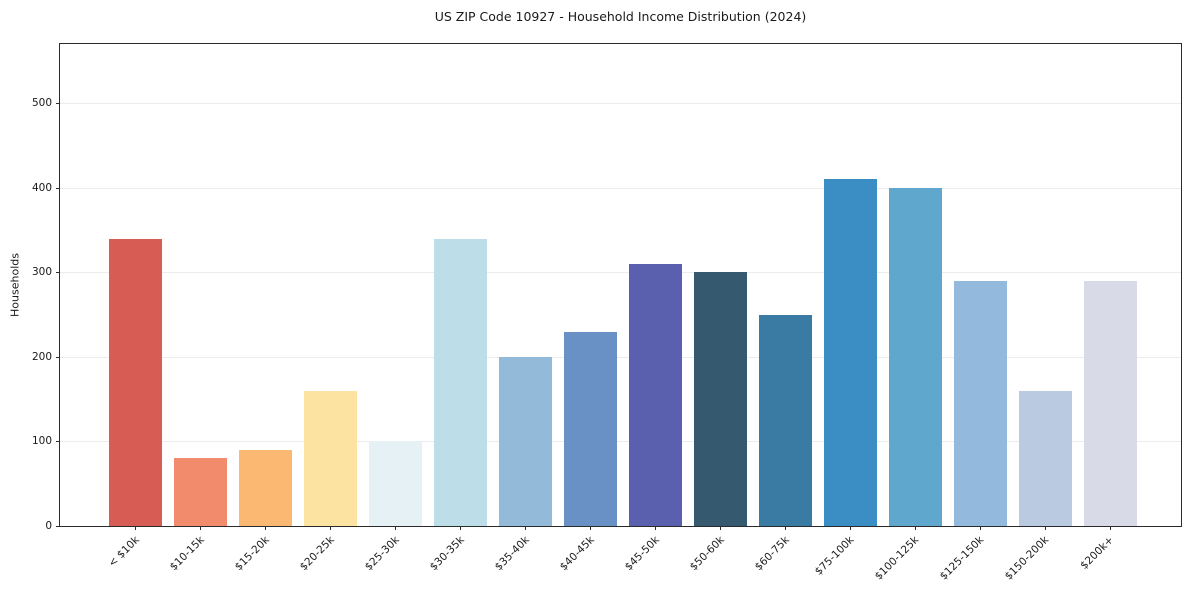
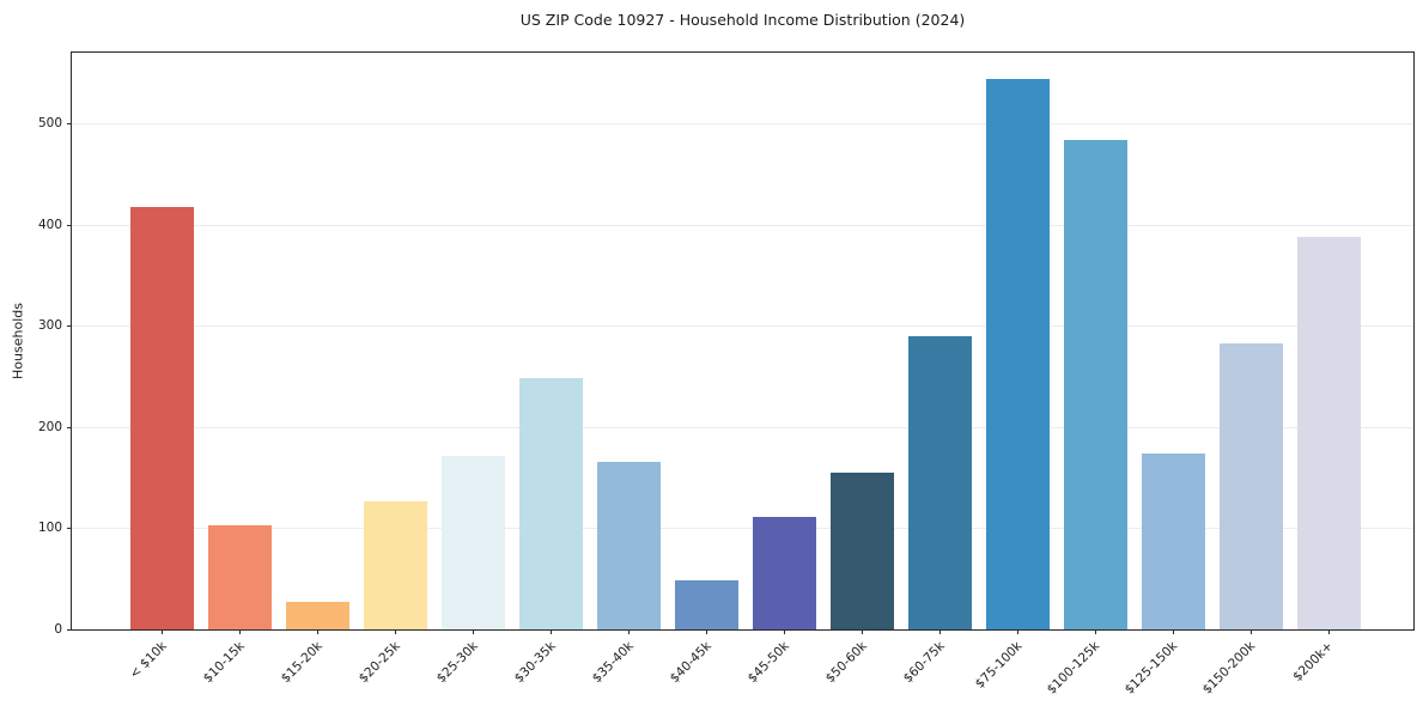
< $10k: 340 -> 420
$10-15k: 80 -> 100
$15-20k: 90 -> 30
$20-25k: 160 -> 130
$25-30k: 100 -> 170
$30-35k: 340 -> 250
$35-40k: 200 -> 160
$40-45k: 230 -> 50
$45-50k: 310 -> 110
$50-60k: 300 -> 160
$60-75k: 250 -> 290
$75-100k: 410 -> 540
$100-125k: 400 -> 480
$125-150k: 290 -> 170
$150-200k: 160 -> 280
$200k+: 290 -> 390
